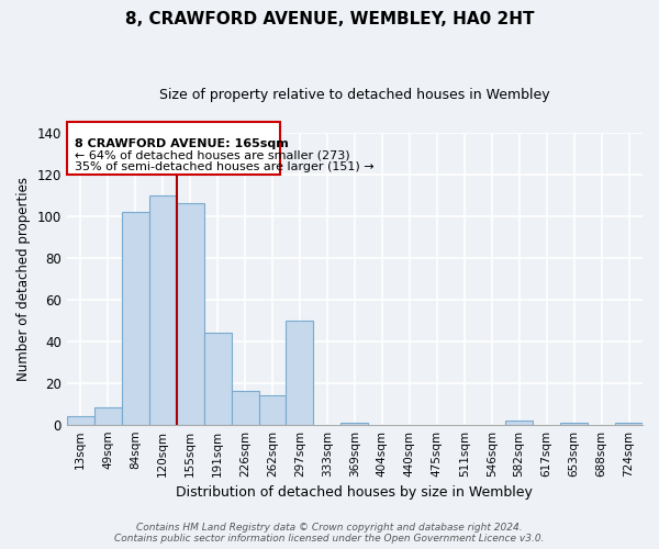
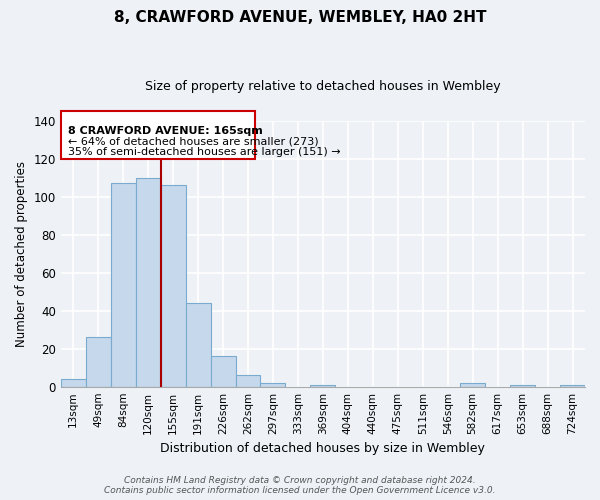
49sqm: 8 -> 26
84sqm: 102 -> 107
262sqm: 14 -> 6
297sqm: 50 -> 2
